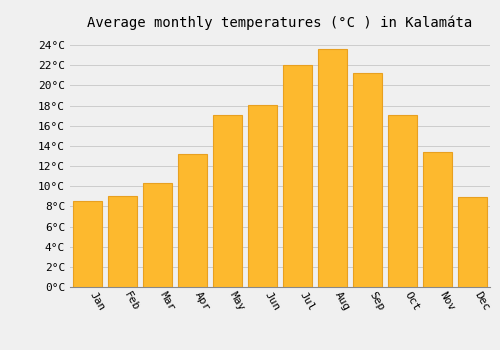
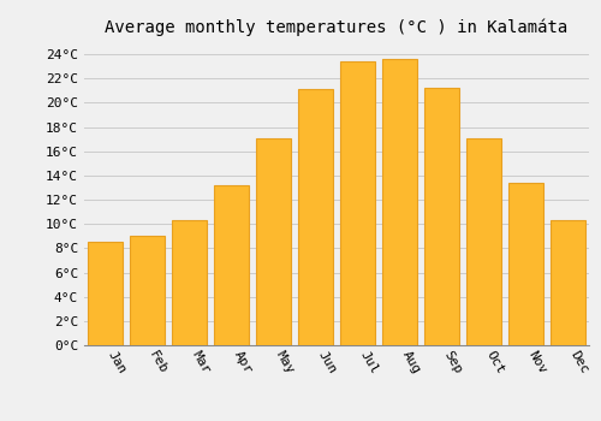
Jun: 18.1°C -> 21.1°C
Jul: 22.0°C -> 23.4°C
Dec: 8.9°C -> 10.3°C
